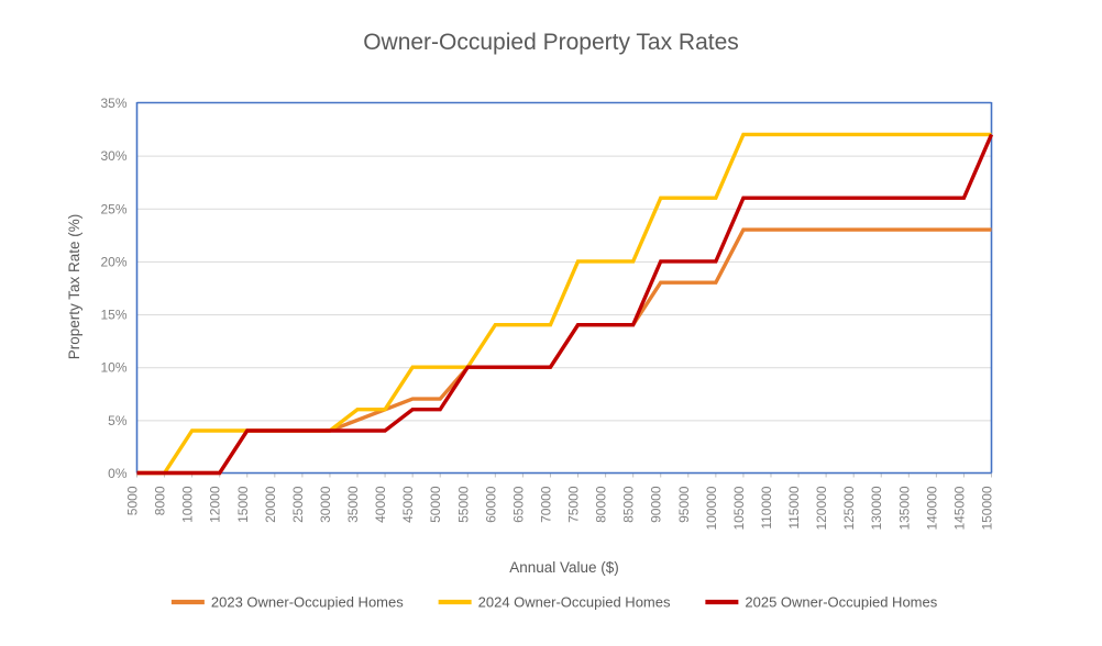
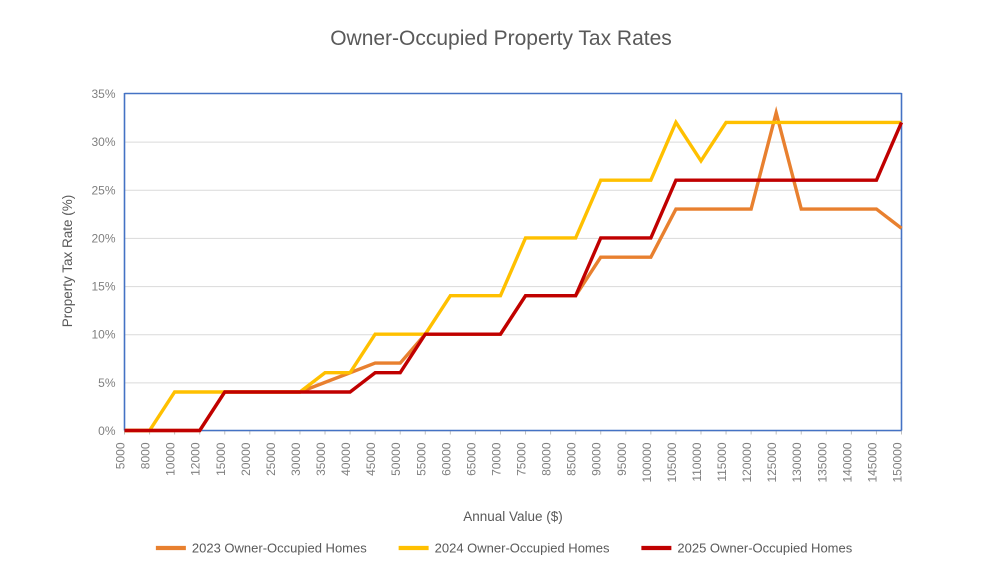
2024 Owner-Occupied Homes/110000: 32% -> 28%
2023 Owner-Occupied Homes/125000: 23% -> 33%
2023 Owner-Occupied Homes/150000: 23% -> 21%
